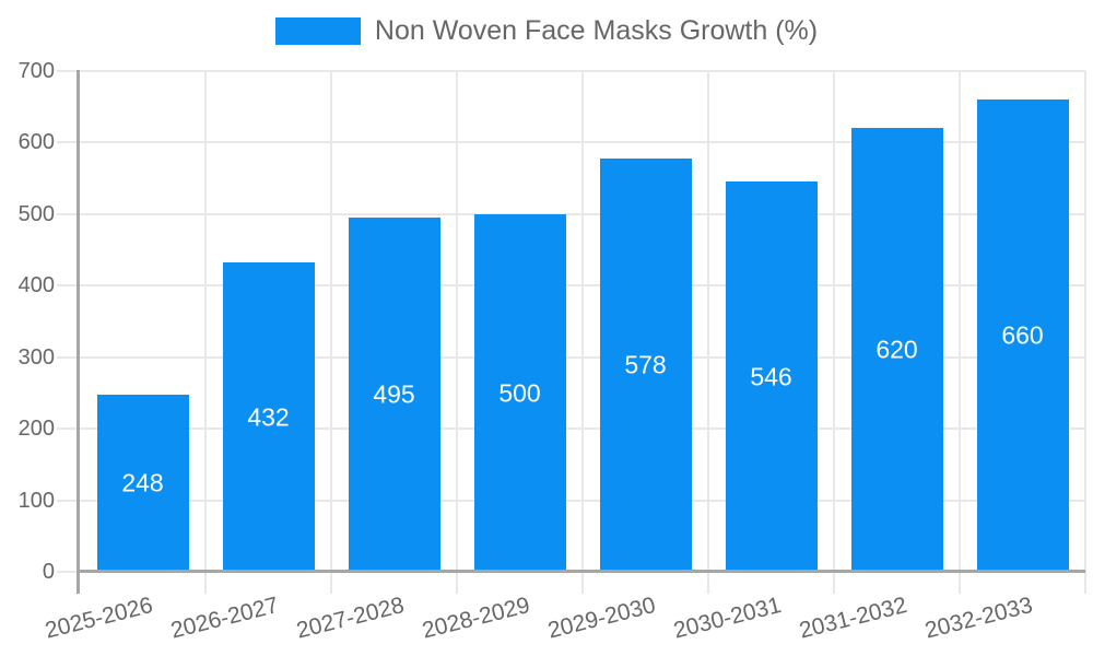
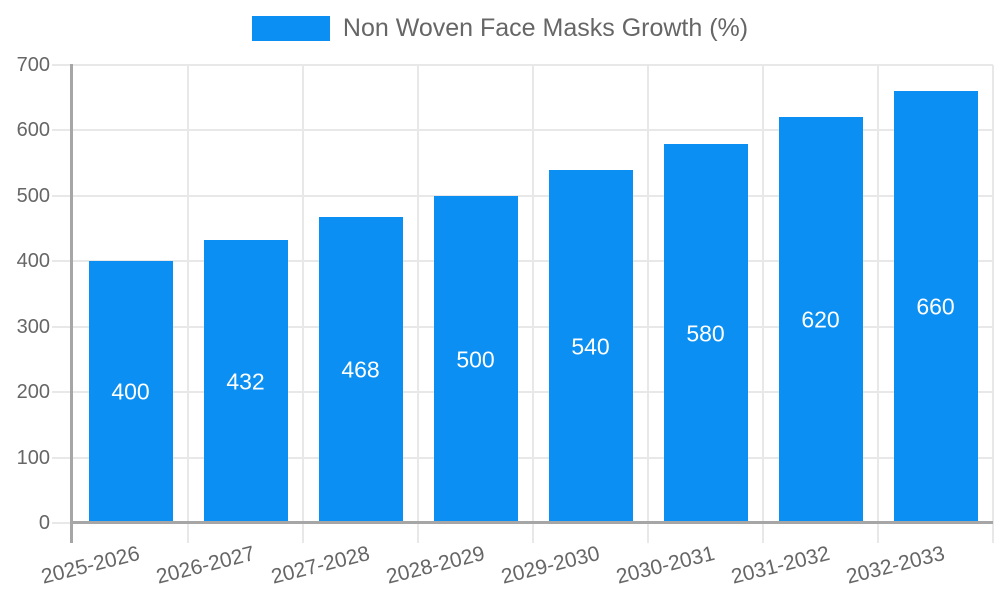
2025-2026: 248 -> 400
2027-2028: 495 -> 468
2029-2030: 578 -> 540
2030-2031: 546 -> 580
